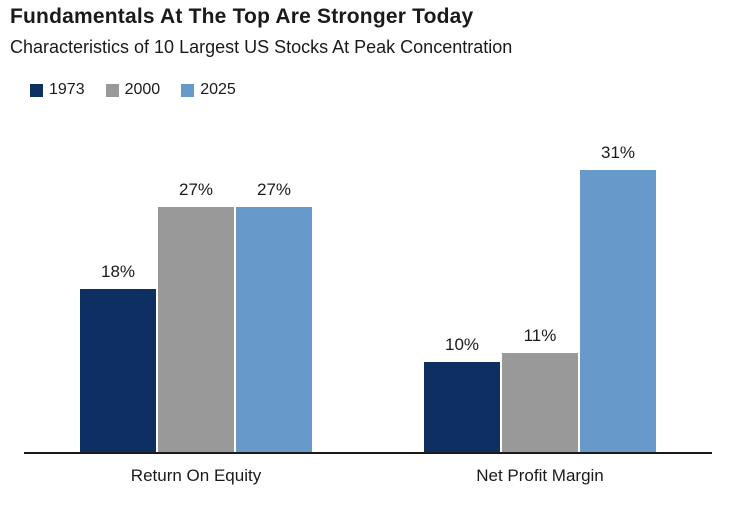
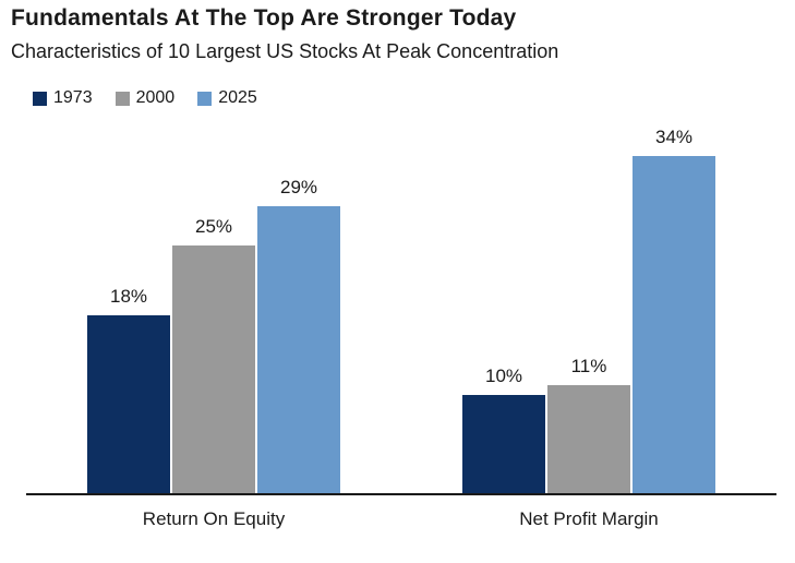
2000/Return On Equity: 27% -> 25%
2025/Return On Equity: 27% -> 29%
2025/Net Profit Margin: 31% -> 34%
